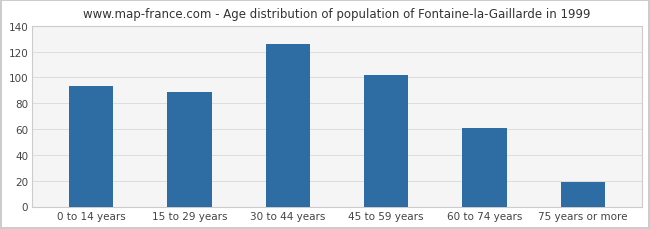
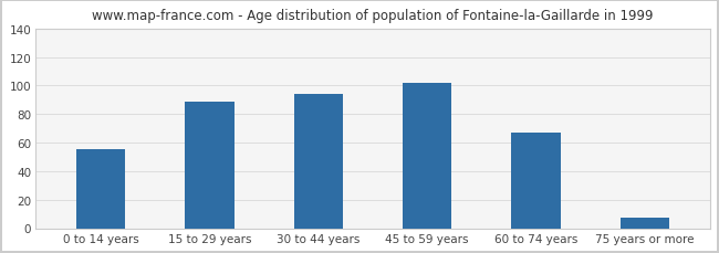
0 to 14 years: 93 -> 55
30 to 44 years: 126 -> 94
60 to 74 years: 61 -> 67
75 years or more: 19 -> 7
